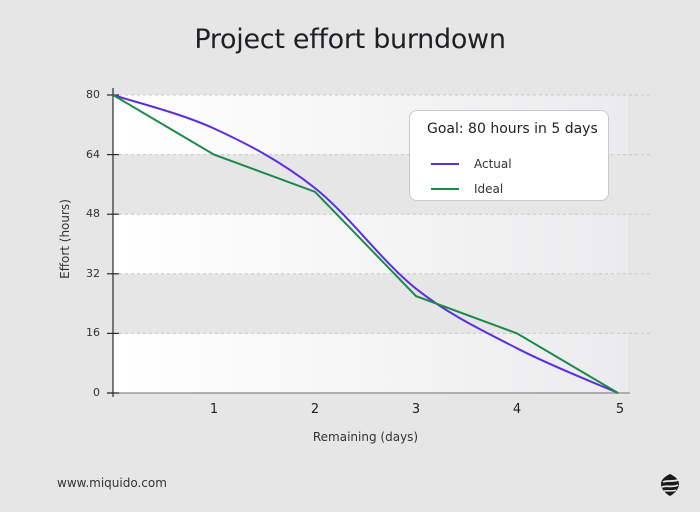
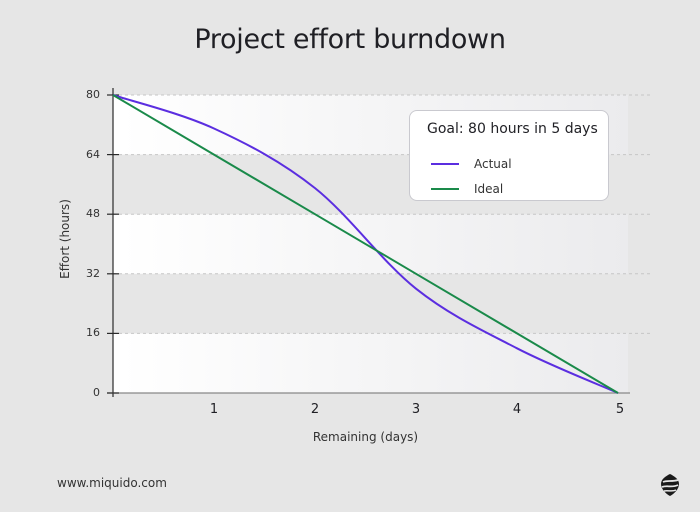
Ideal/2: 54 -> 48
Ideal/3: 26 -> 32
